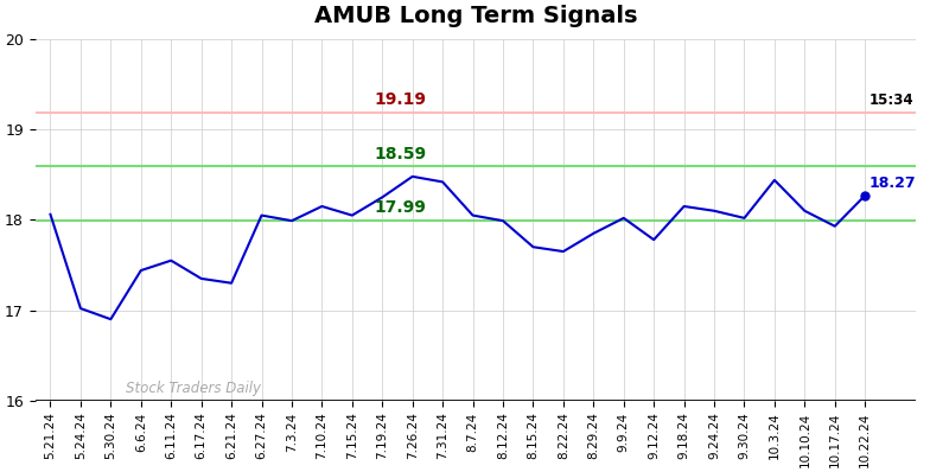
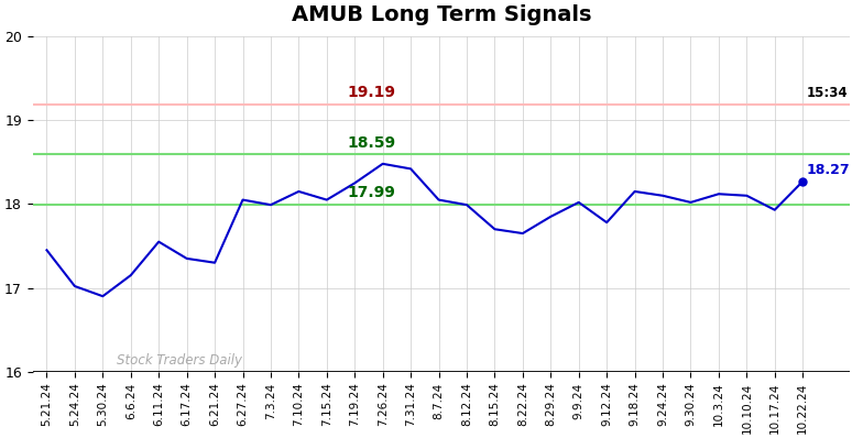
5.21.24: 18.06 -> 17.45
6.6.24: 17.44 -> 17.15
10.3.24: 18.44 -> 18.12
